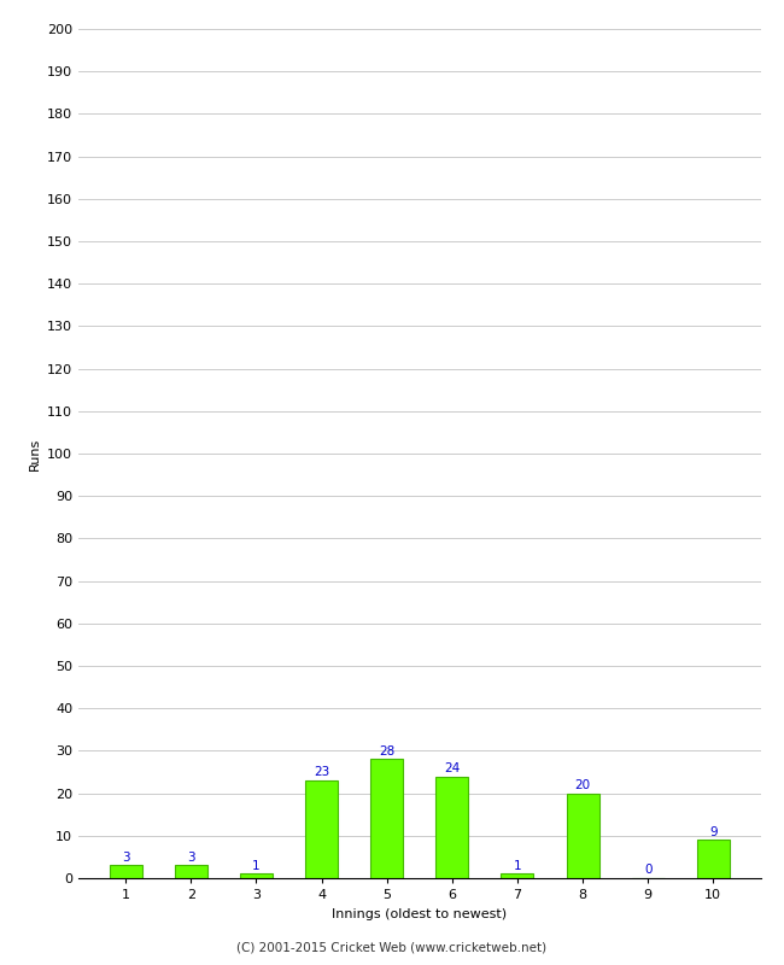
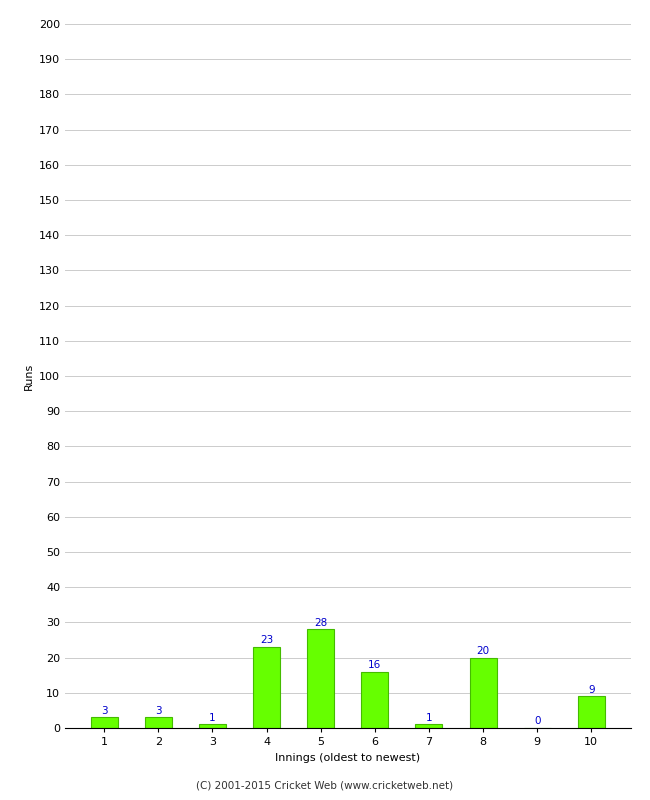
6: 24 -> 16
